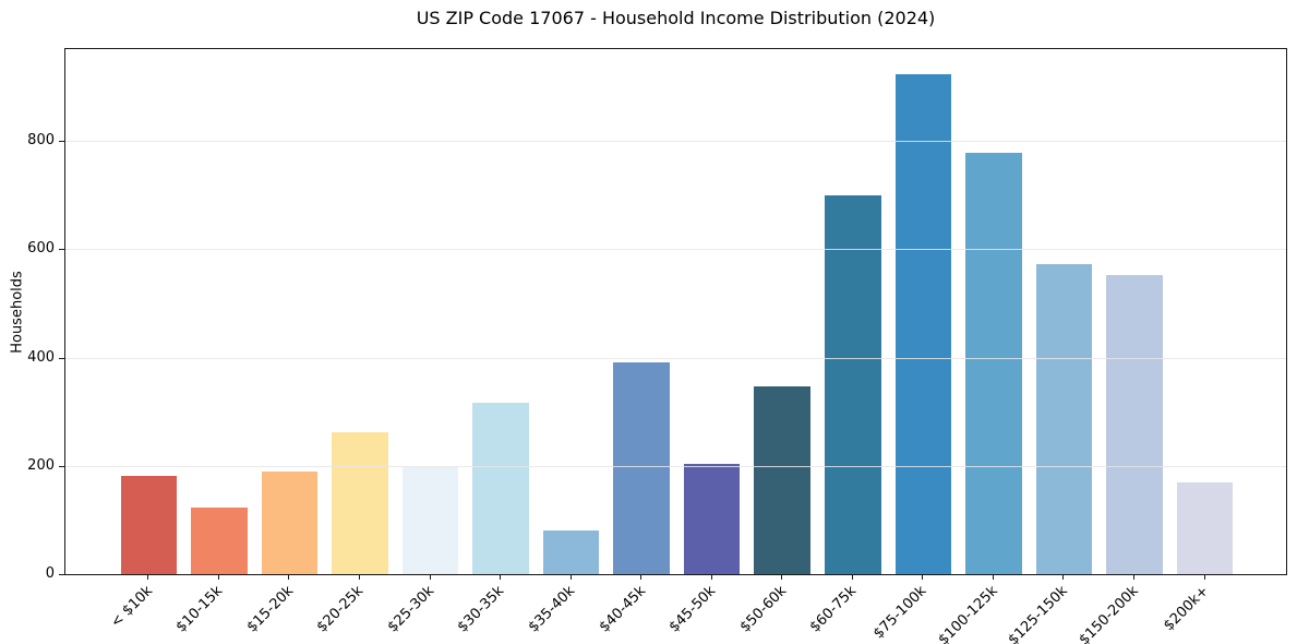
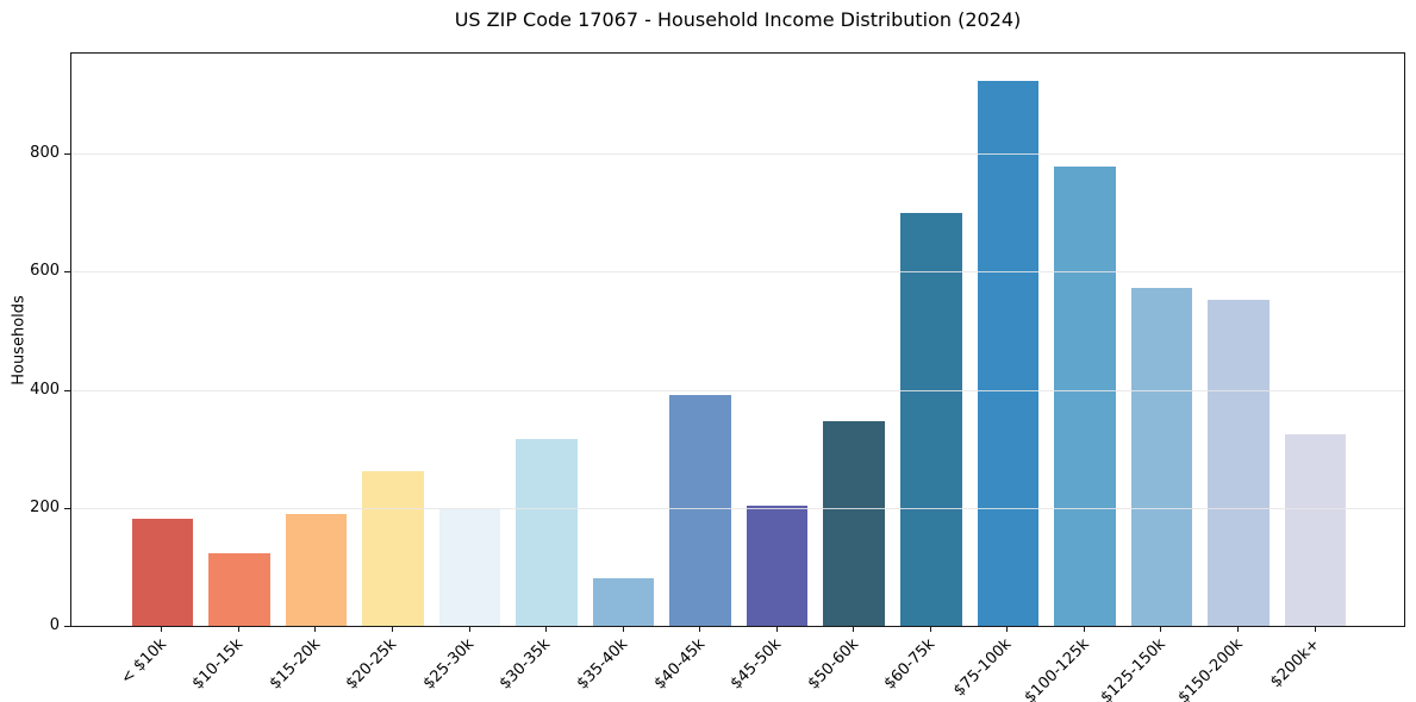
$200k+: 170 -> 320
